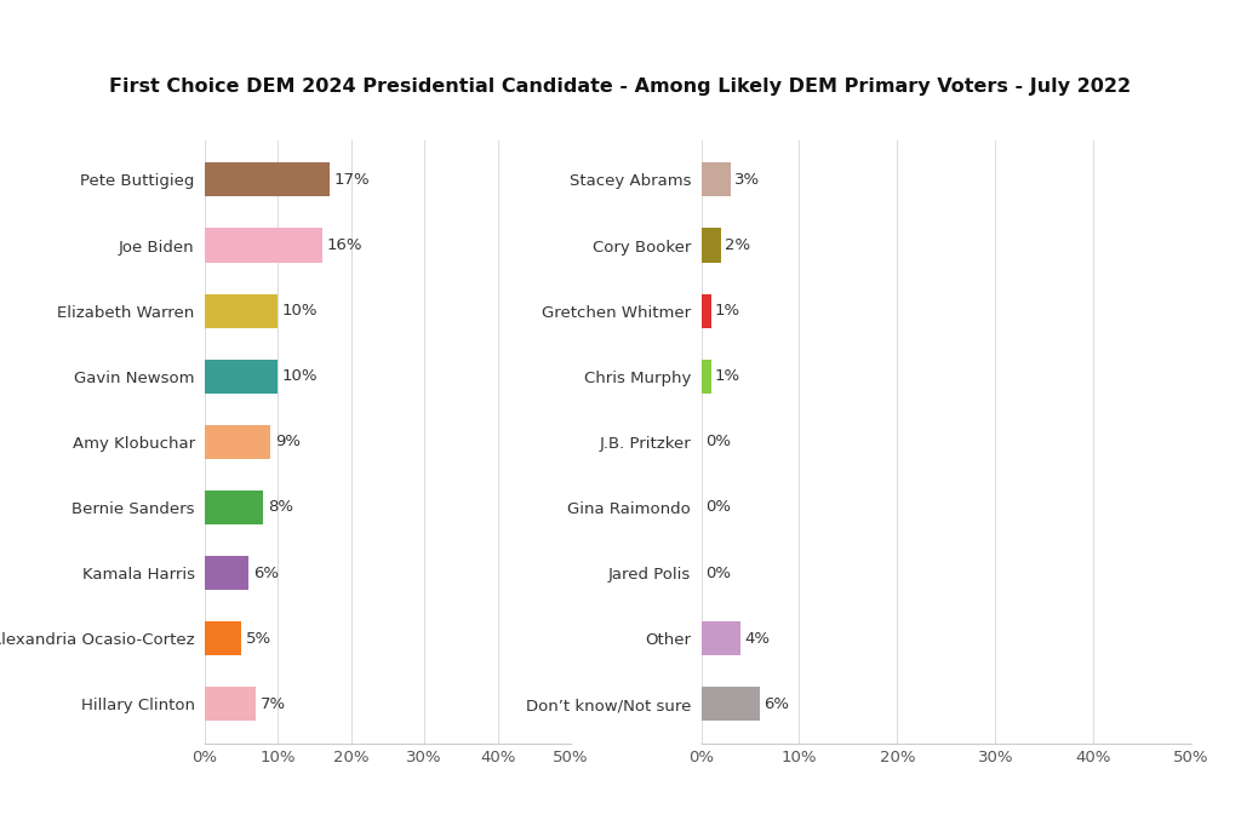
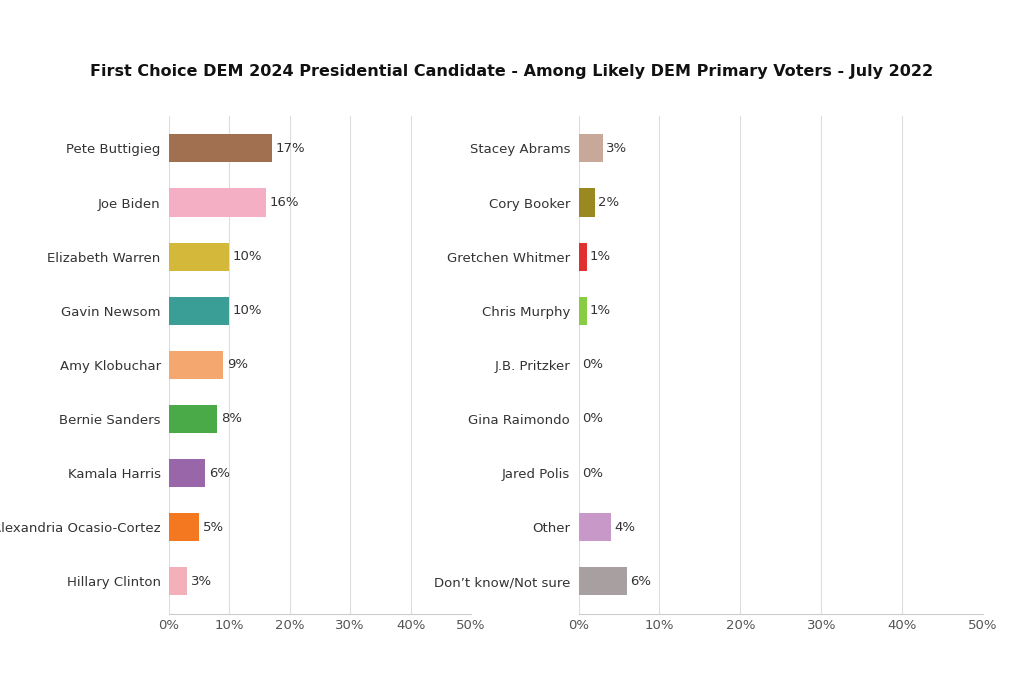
Hillary Clinton: 7% -> 3%
